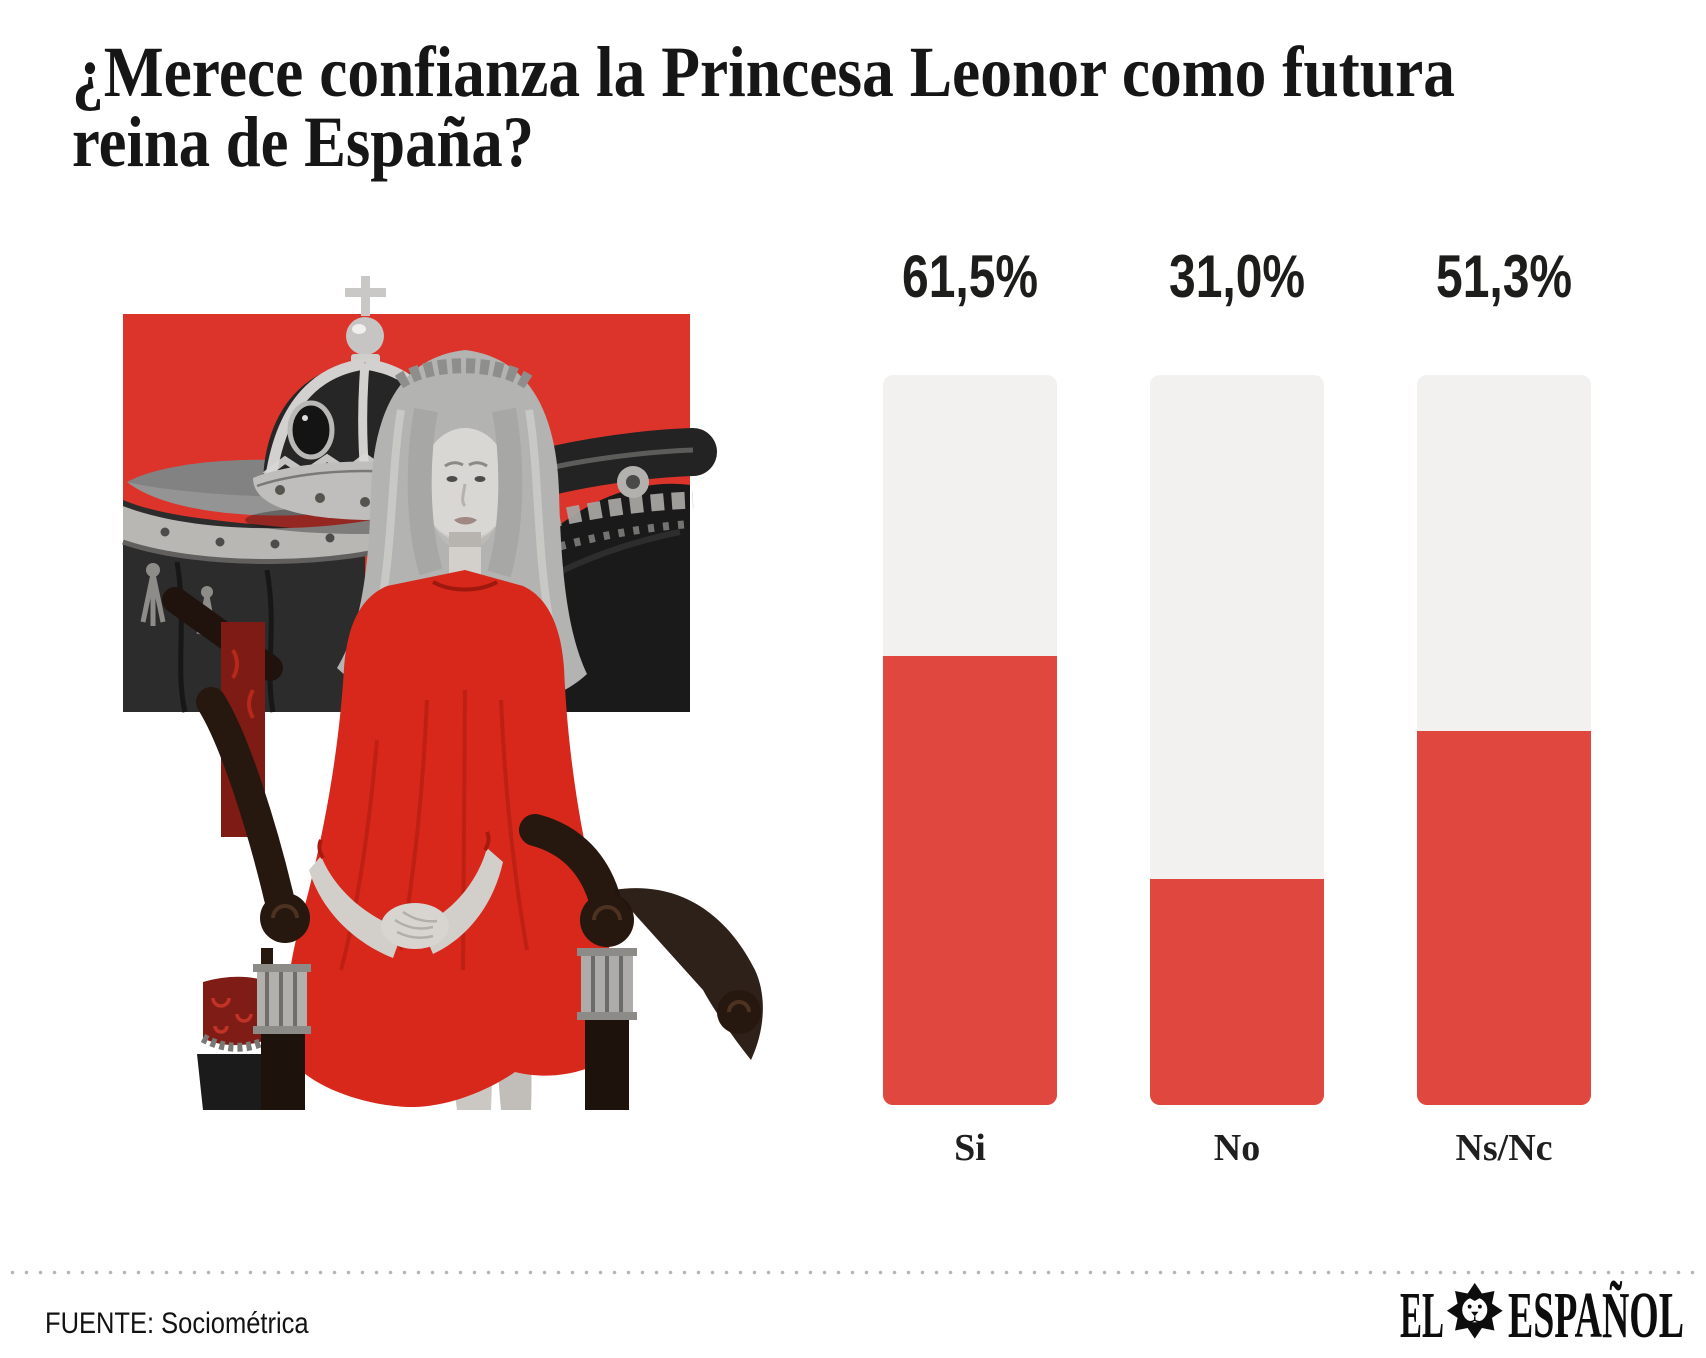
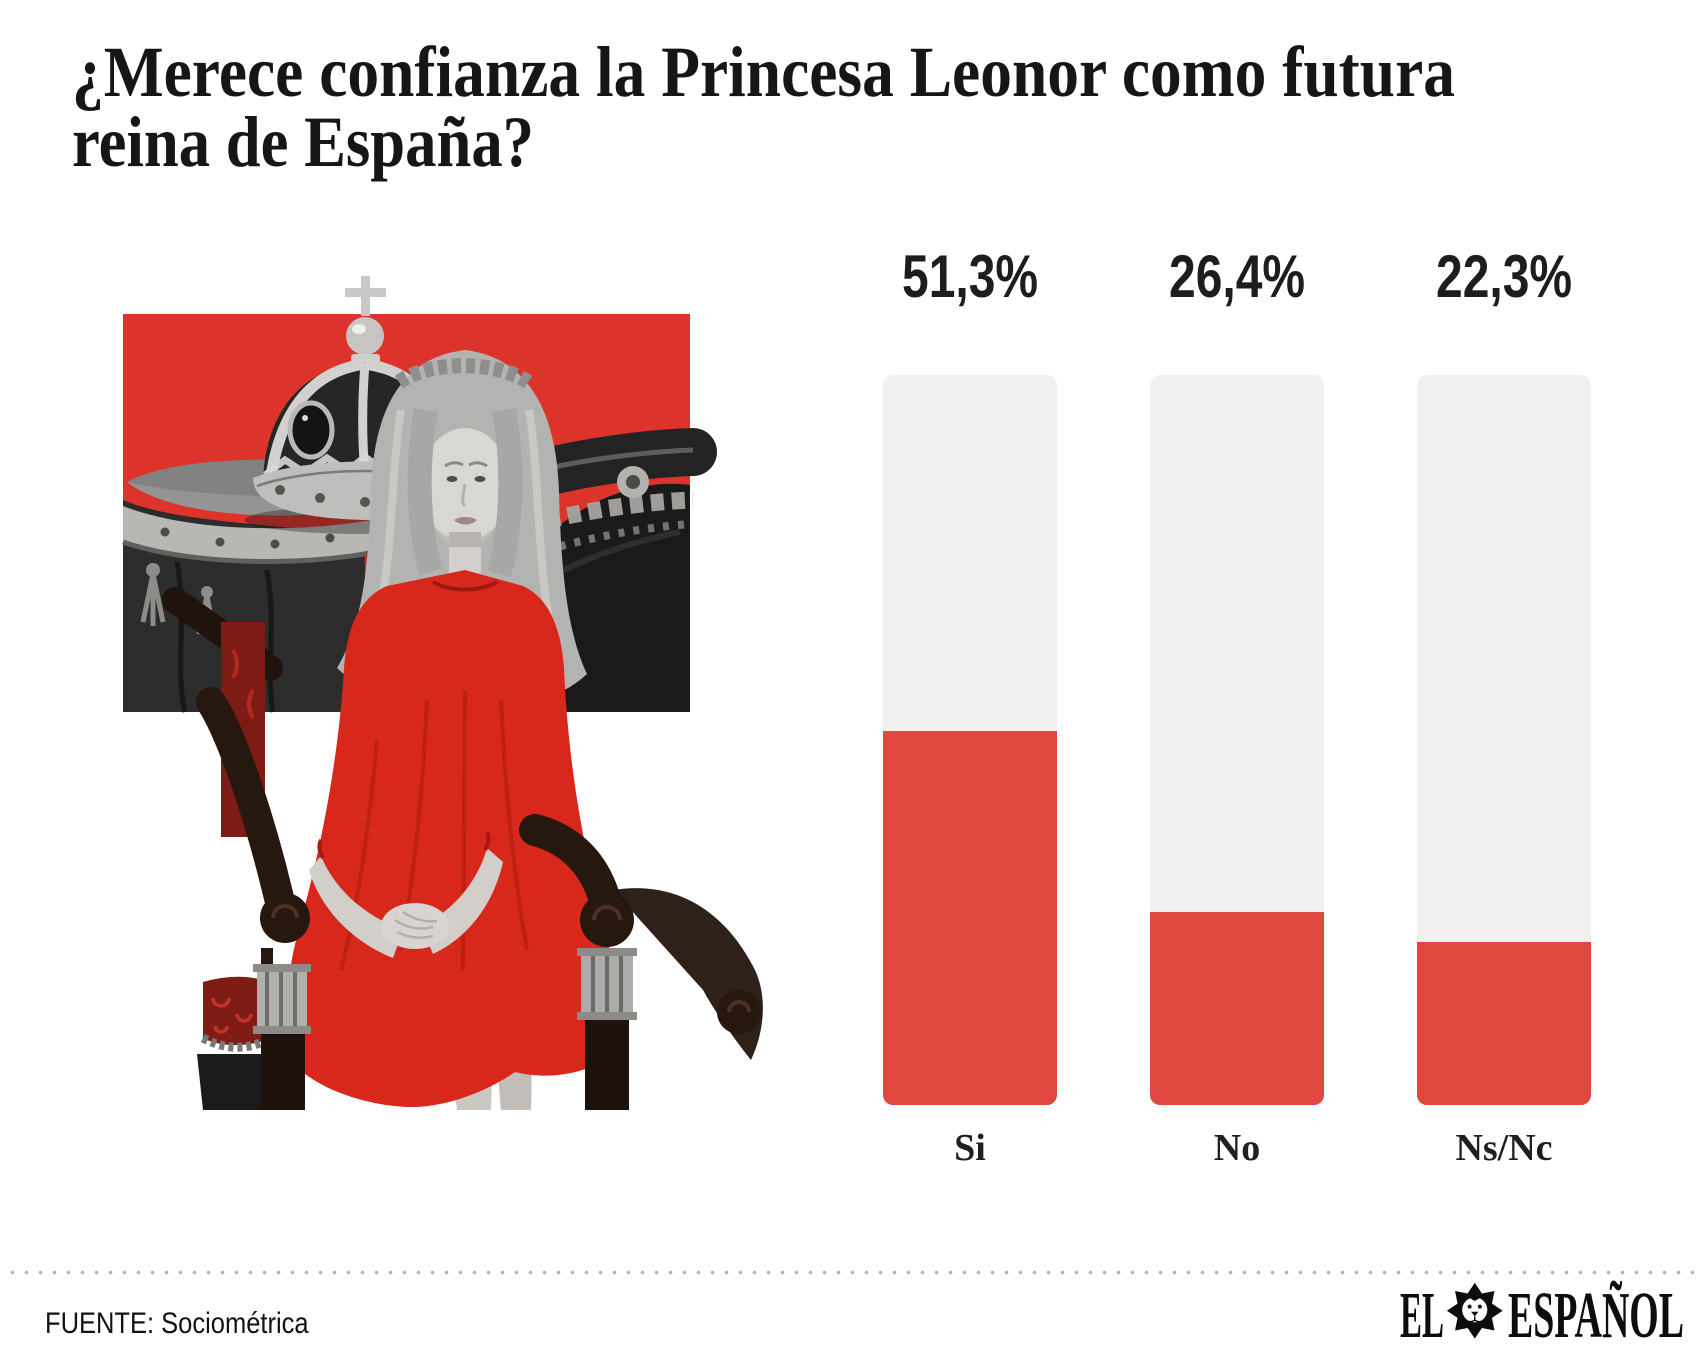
Si: 61,5% -> 51,3%
No: 31,0% -> 26,4%
Ns/Nc: 51,3% -> 22,3%
